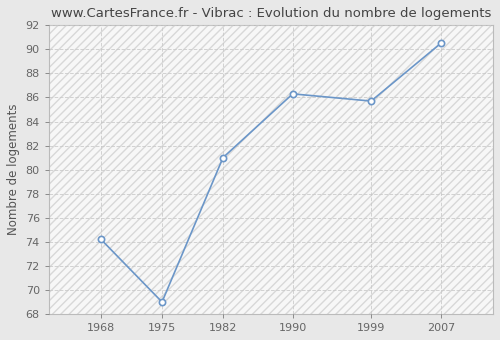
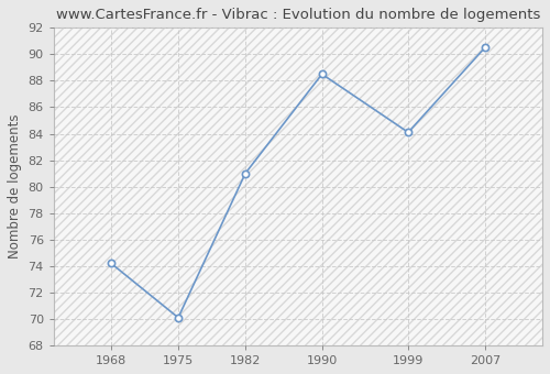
1975: 69.0 -> 70.1
1990: 86.3 -> 88.5
1999: 85.7 -> 84.1
